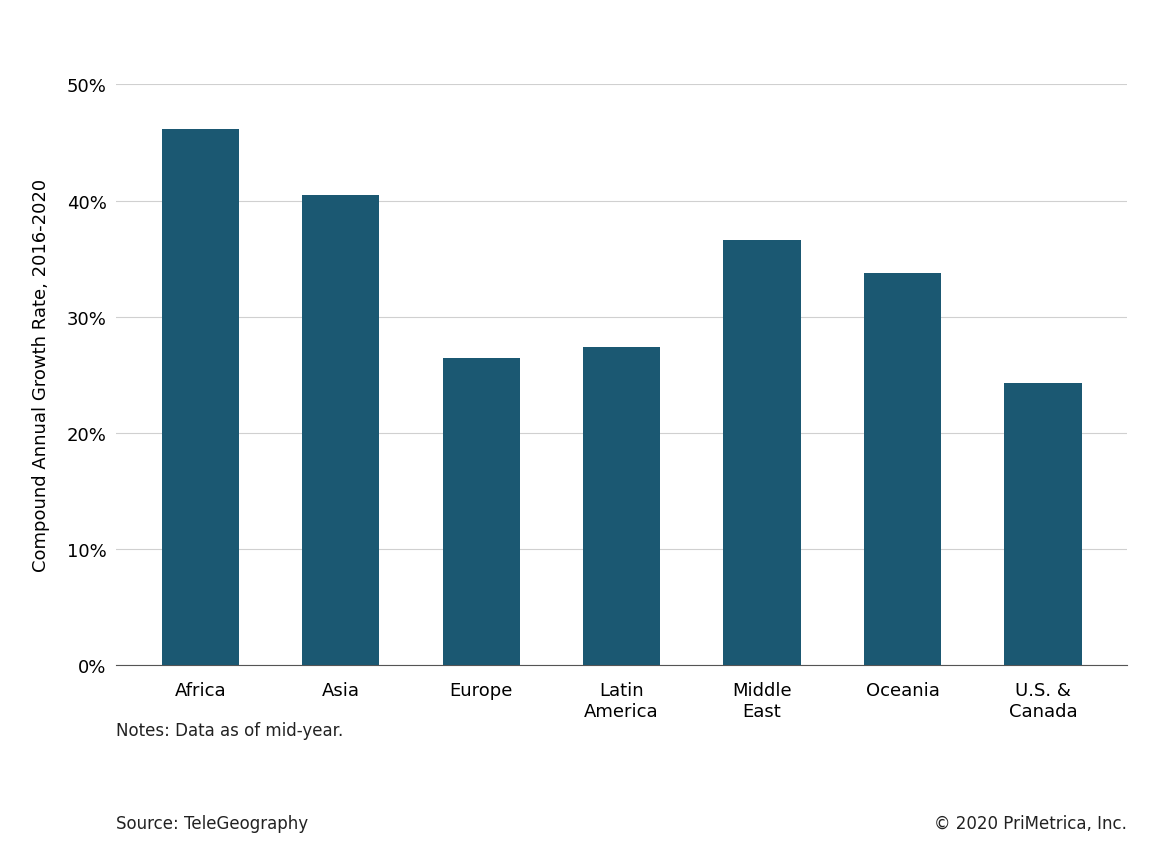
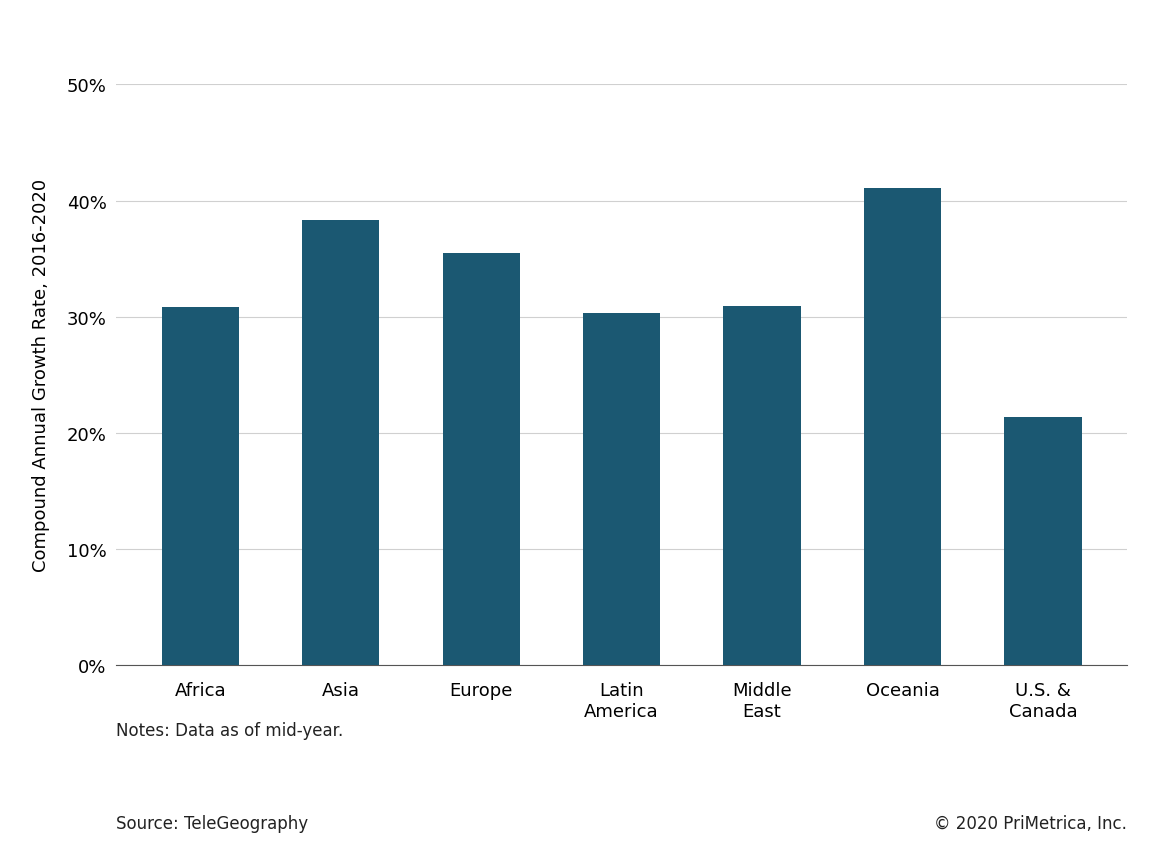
Africa: 46.2% -> 30.8%
Asia: 40.5% -> 38.3%
Europe: 26.4% -> 35.5%
Latin America: 27.4% -> 30.3%
Middle East: 36.6% -> 30.9%
Oceania: 33.8% -> 41.1%
U.S. & Canada: 24.3% -> 21.4%
